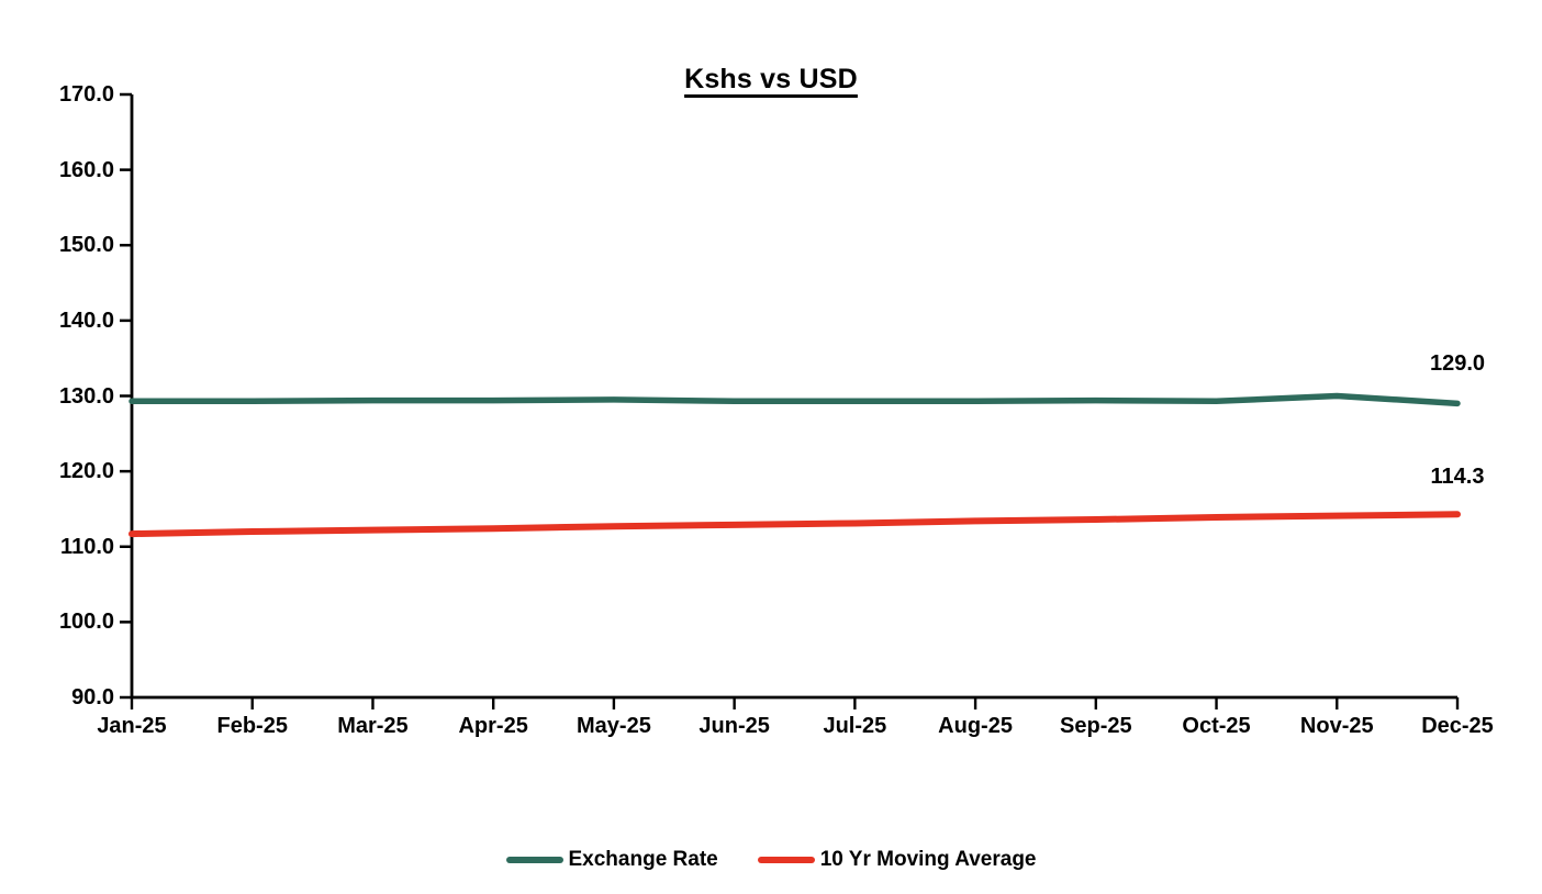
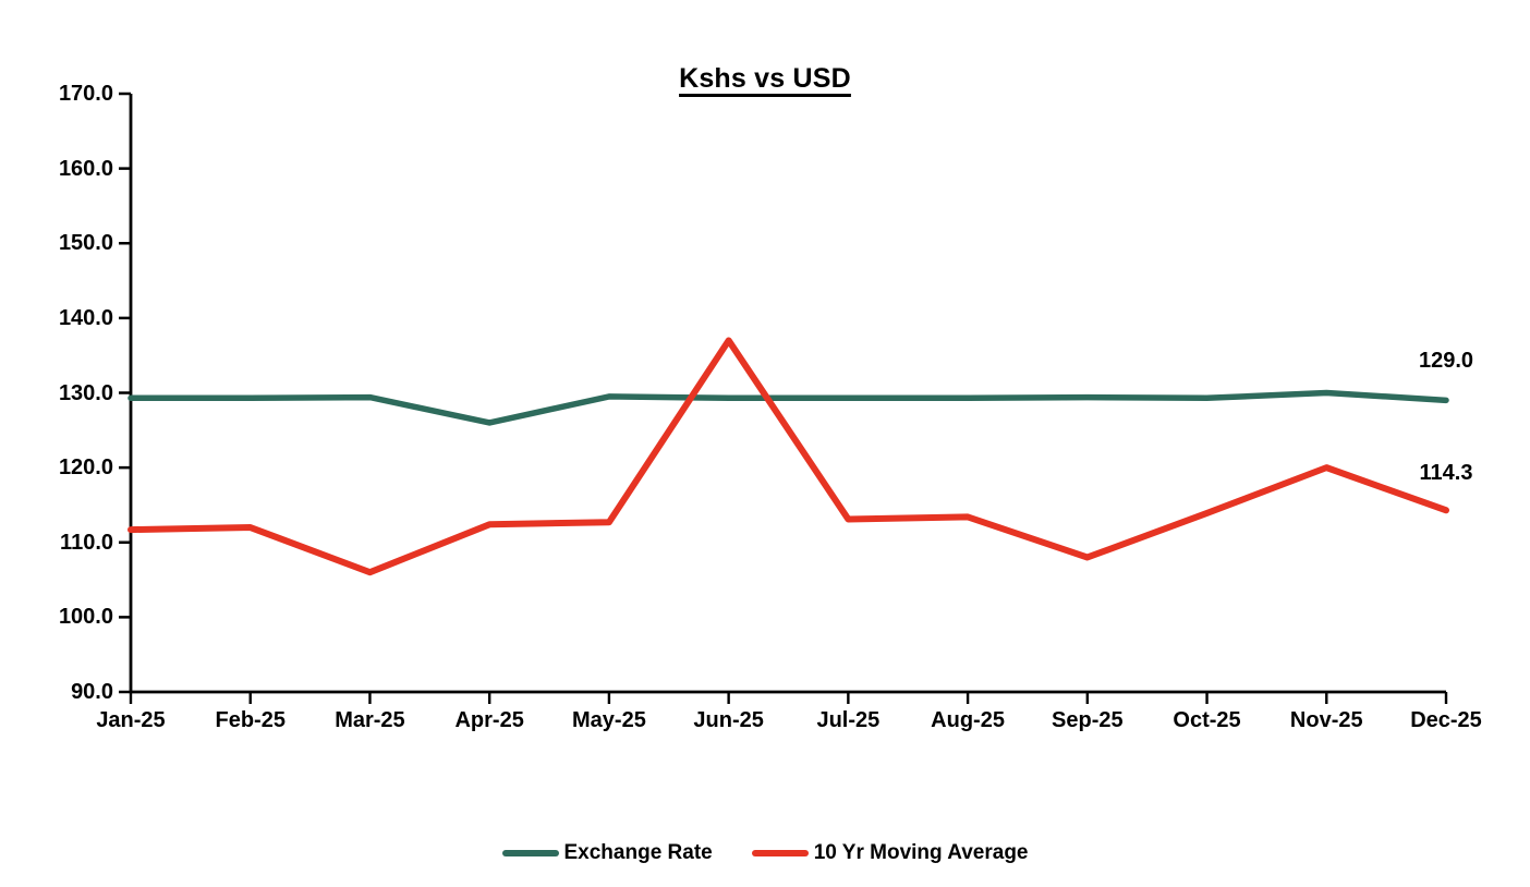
10 Yr Moving Average/Mar-25: 112 -> 106
Exchange Rate/Apr-25: 129 -> 126
10 Yr Moving Average/Jun-25: 113 -> 137
10 Yr Moving Average/Sep-25: 114 -> 108
10 Yr Moving Average/Nov-25: 114 -> 120
